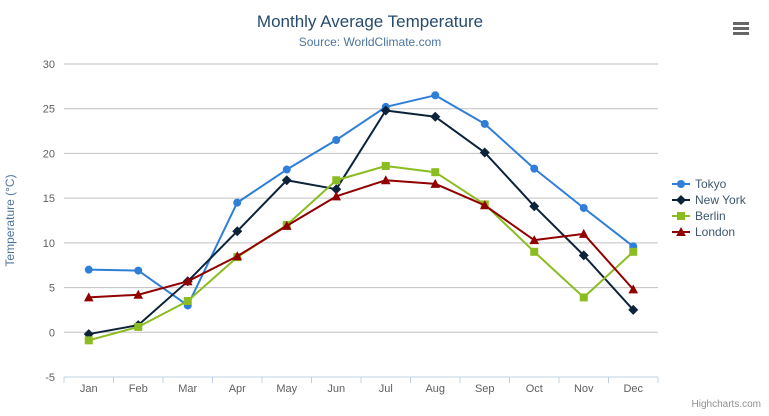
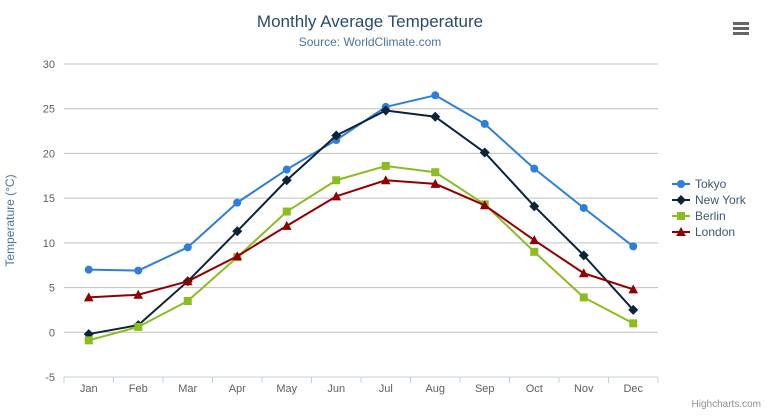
Tokyo/Mar: 3 -> 10
Berlin/May: 12 -> 14
New York/Jun: 16 -> 22
London/Nov: 11 -> 7
Berlin/Dec: 9 -> 1
